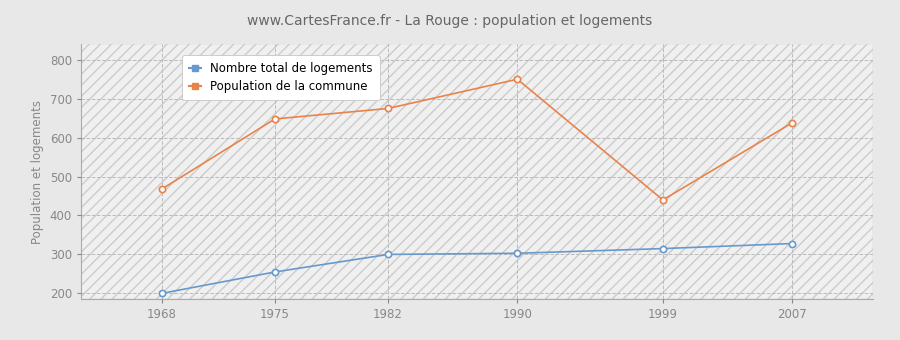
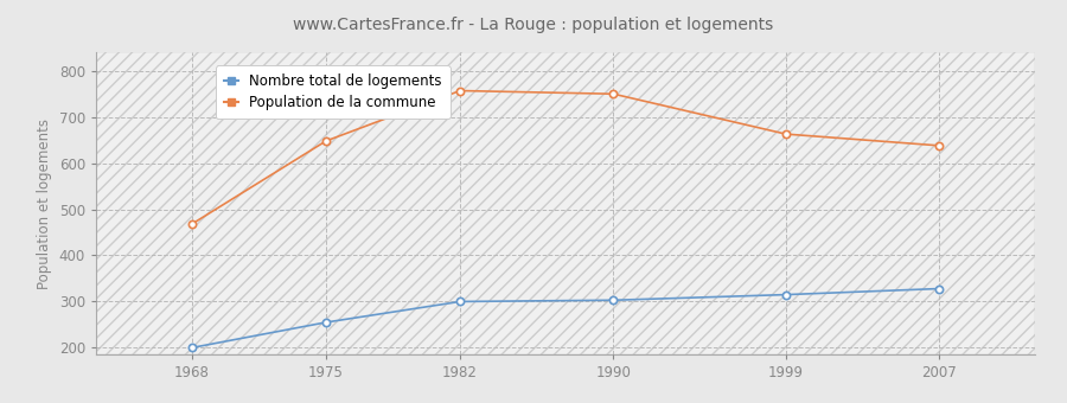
Population de la commune/1982: 675 -> 757
Population de la commune/1999: 440 -> 663
